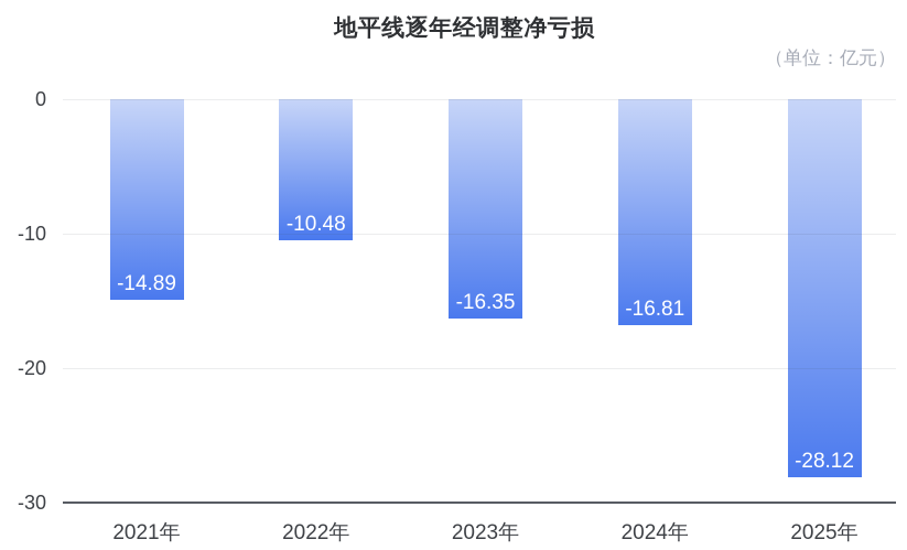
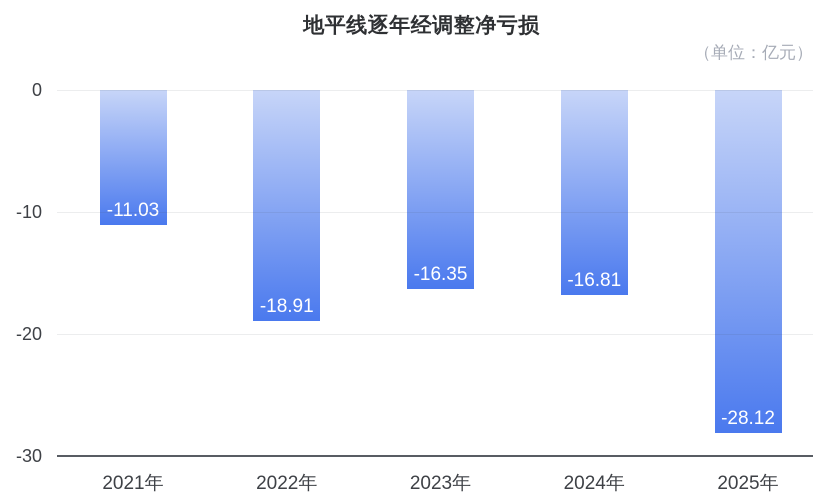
2021年: -14.89 -> -11.03
2022年: -10.48 -> -18.91
